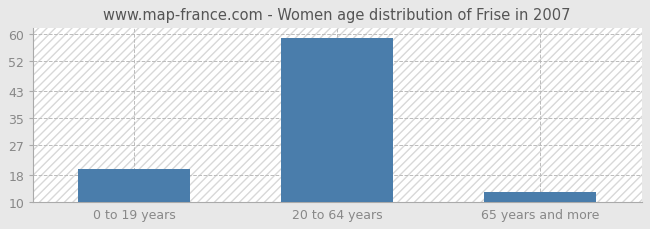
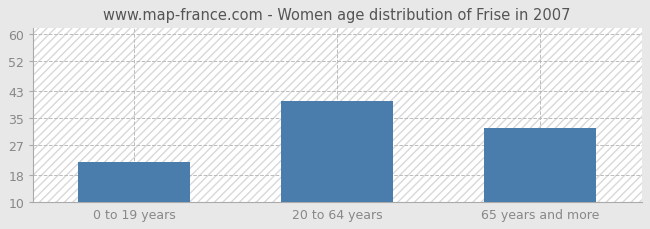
0 to 19 years: 20 -> 22
20 to 64 years: 59 -> 40
65 years and more: 13 -> 32
